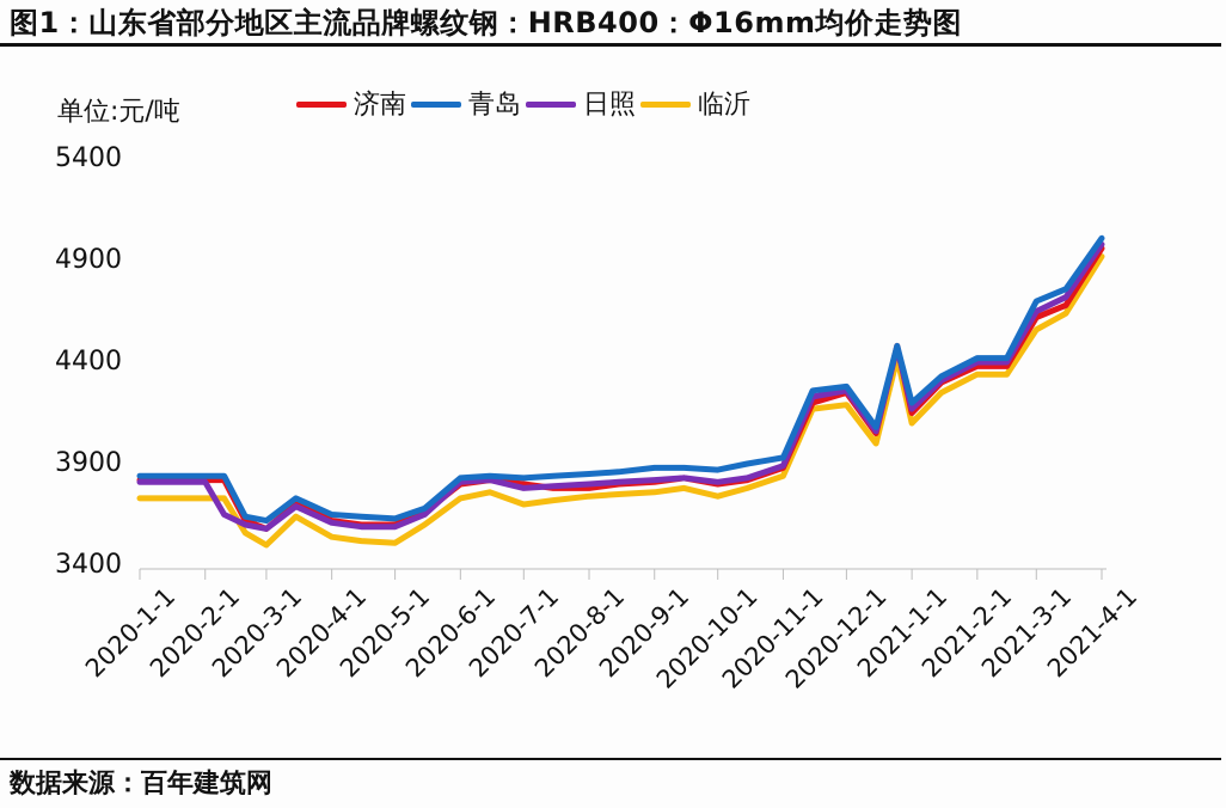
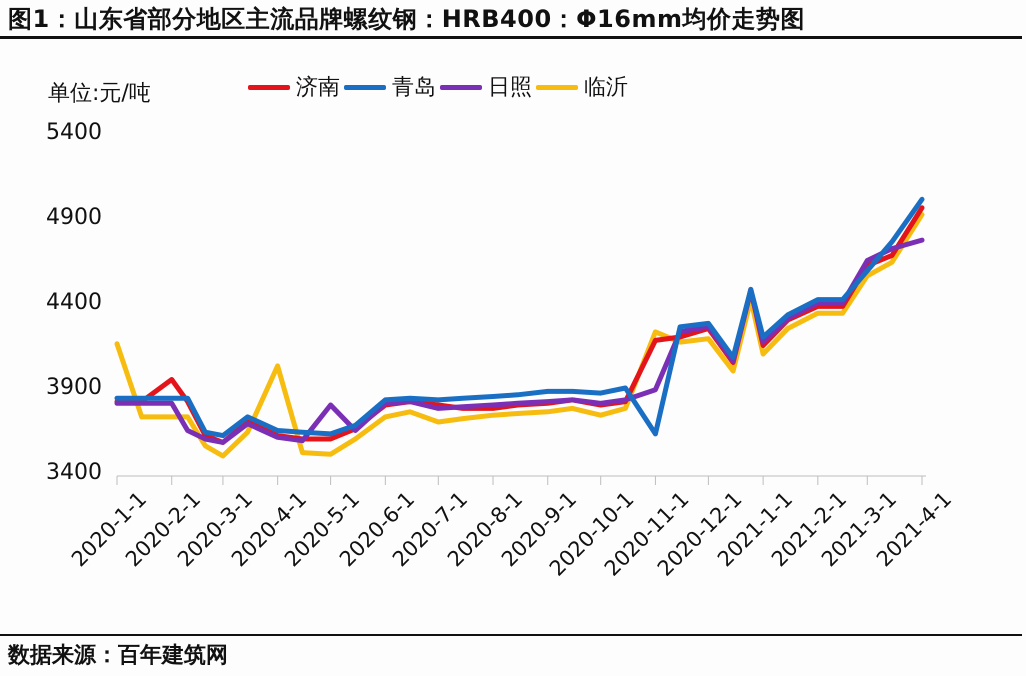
临沂/2020-1-1: 3730 -> 4160
济南/2020-2-1: 3820 -> 3950
临沂/2020-4-1: 3540 -> 4030
日照/2020-5-1: 3590 -> 3800
济南/2020-11-1: 3880 -> 4180
青岛/2020-11-1: 3930 -> 3630
临沂/2020-11-1: 3840 -> 4230
青岛/2021-3-1: 4700 -> 4590
日照/2021-4-1: 4980 -> 4770
